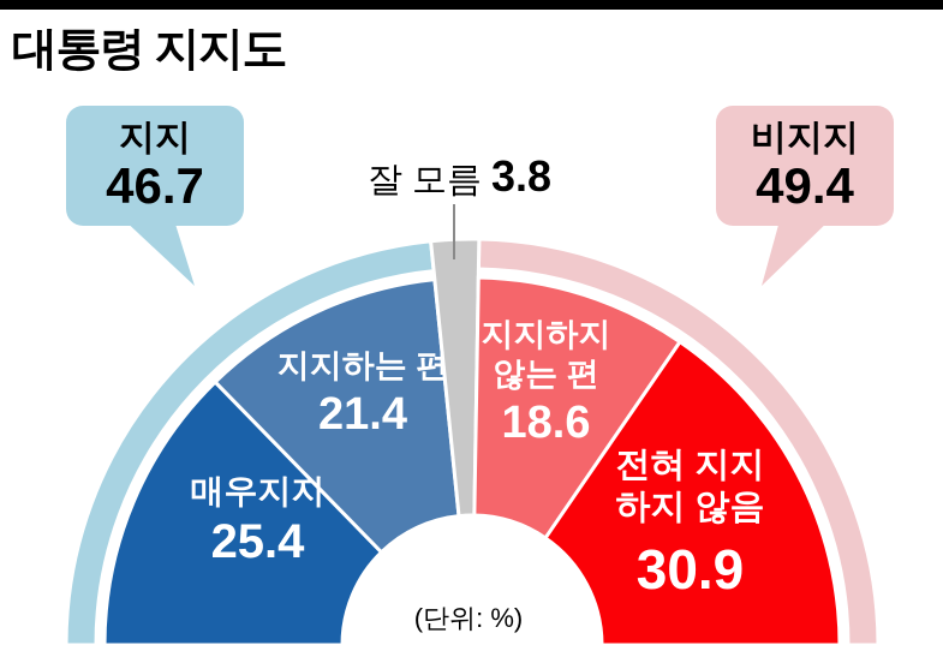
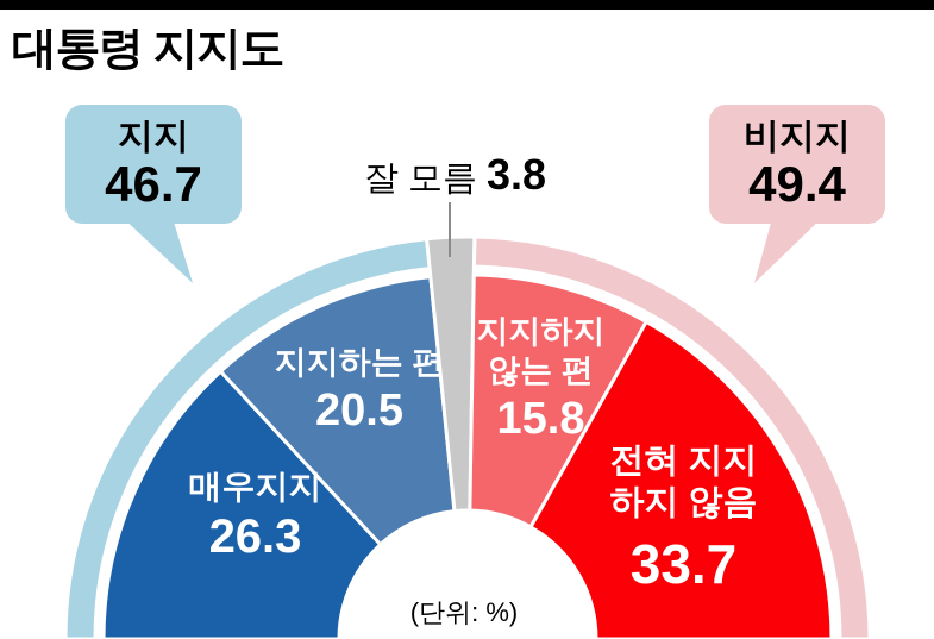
매우지지: 25.4 -> 26.3
지지하는 편: 21.4 -> 20.5
지지하지 않는 편: 18.6 -> 15.8
전혀 지지 하지 않음: 30.9 -> 33.7
